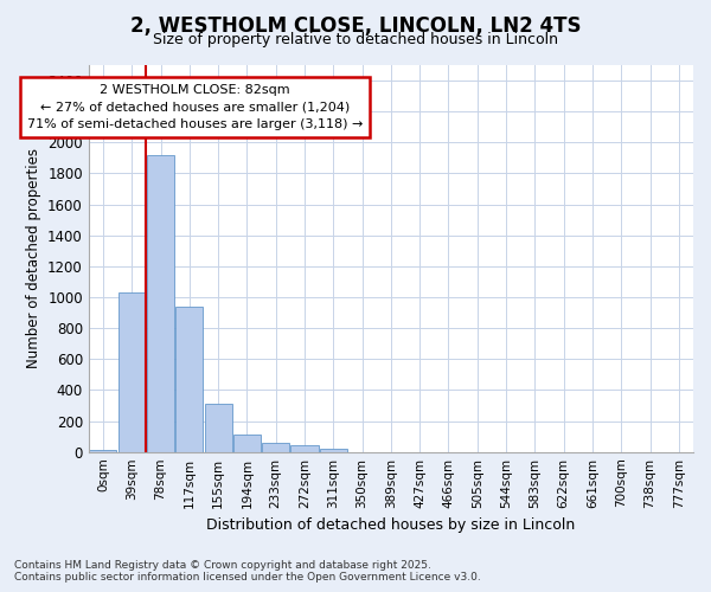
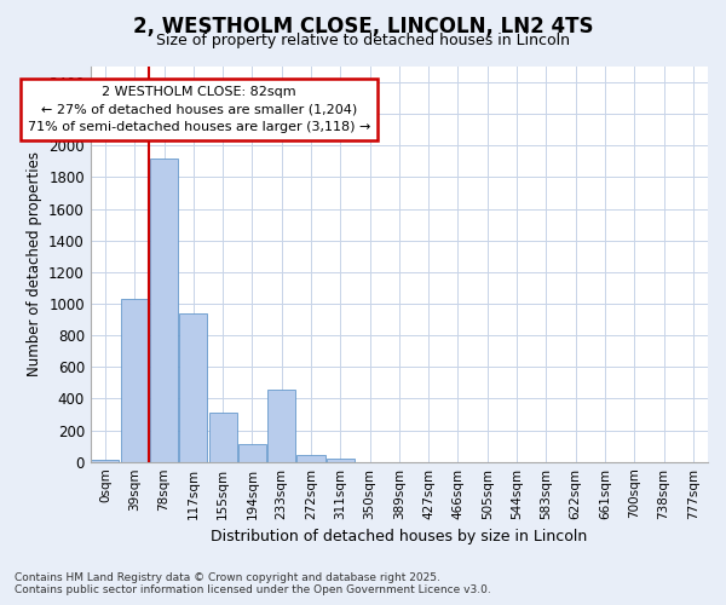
233sqm: 60 -> 460
